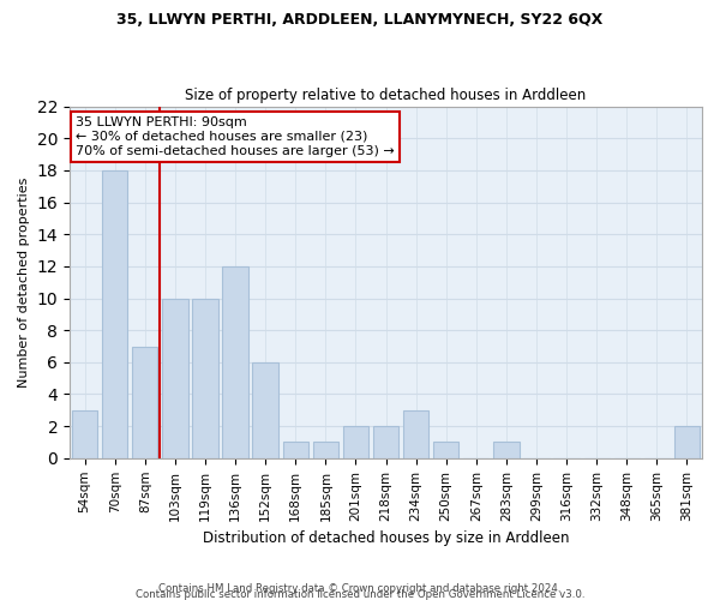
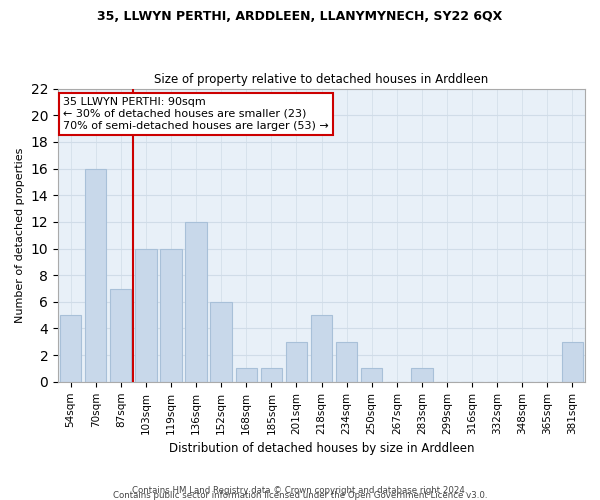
54sqm: 3 -> 5
70sqm: 18 -> 16
201sqm: 2 -> 3
218sqm: 2 -> 5
381sqm: 2 -> 3
